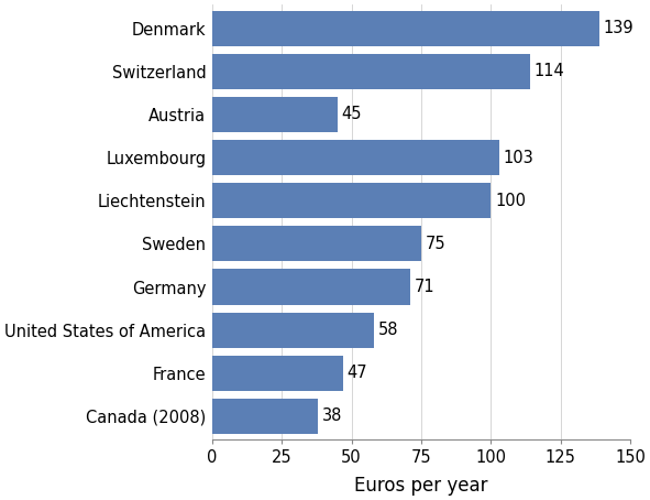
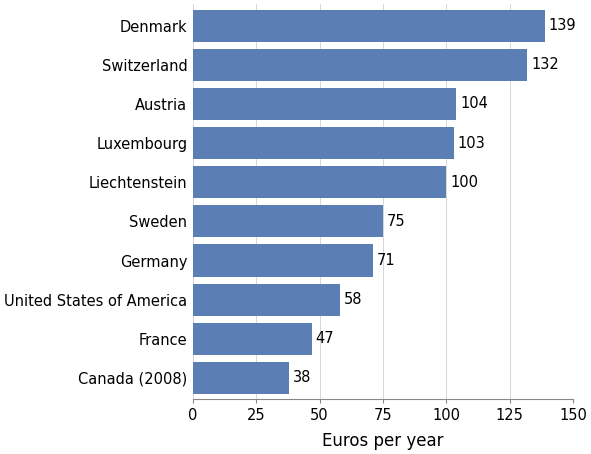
Switzerland: 114 -> 132
Austria: 45 -> 104
